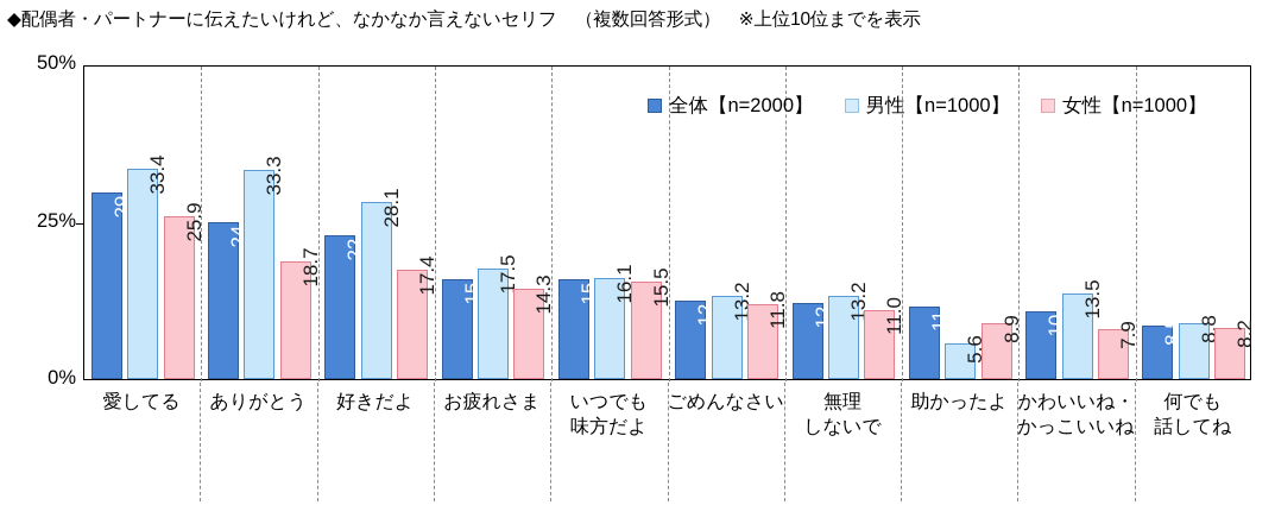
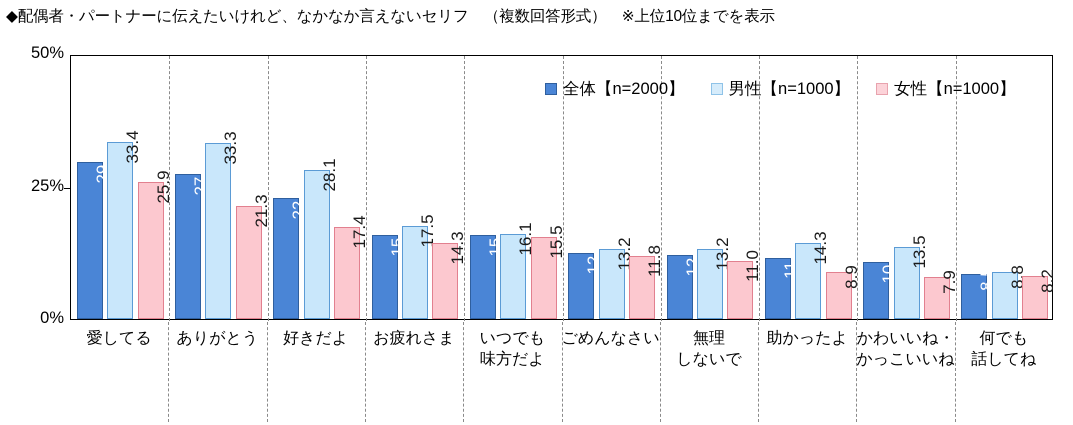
全体【n=2000】/ありがとう: 24.9 -> 27.3
女性【n=1000】/ありがとう: 18.7 -> 21.3
男性【n=1000】/助かったよ: 5.6 -> 14.3
